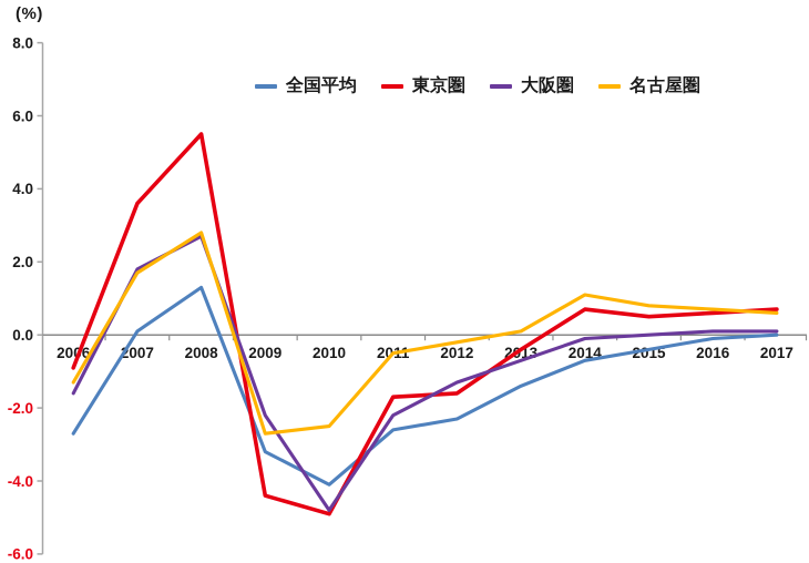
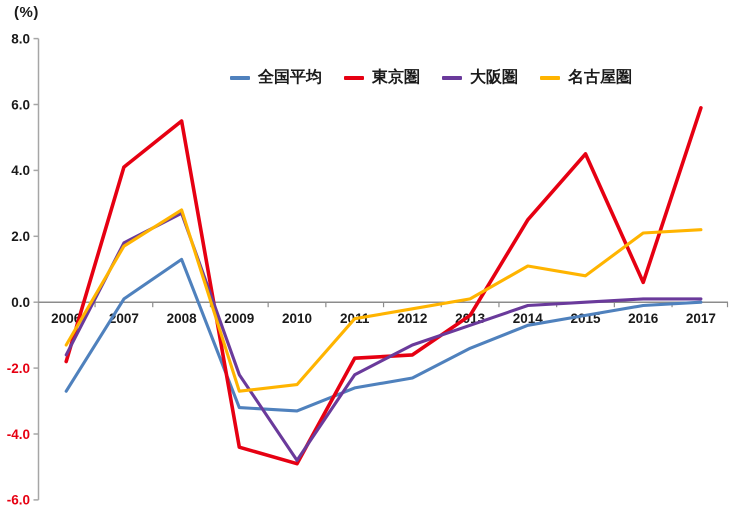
東京圏/2006: -0.9 -> -1.8
東京圏/2007: 3.6 -> 4.1
全国平均/2010: -4.1 -> -3.3
東京圏/2014: 0.7 -> 2.5
東京圏/2015: 0.5 -> 4.5
名古屋圏/2016: 0.7 -> 2.1
東京圏/2017: 0.7 -> 5.9
名古屋圏/2017: 0.6 -> 2.2
